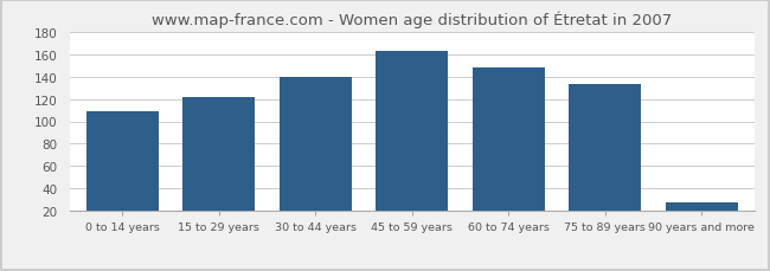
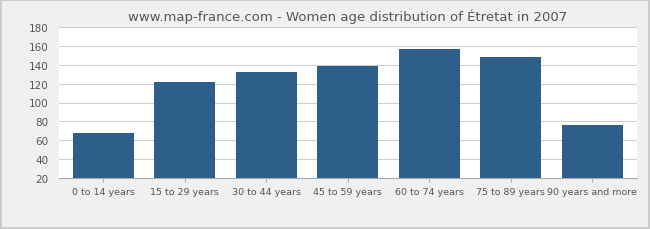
0 to 14 years: 109 -> 68
30 to 44 years: 140 -> 132
45 to 59 years: 163 -> 138
60 to 74 years: 148 -> 156
75 to 89 years: 133 -> 148
90 years and more: 28 -> 76
